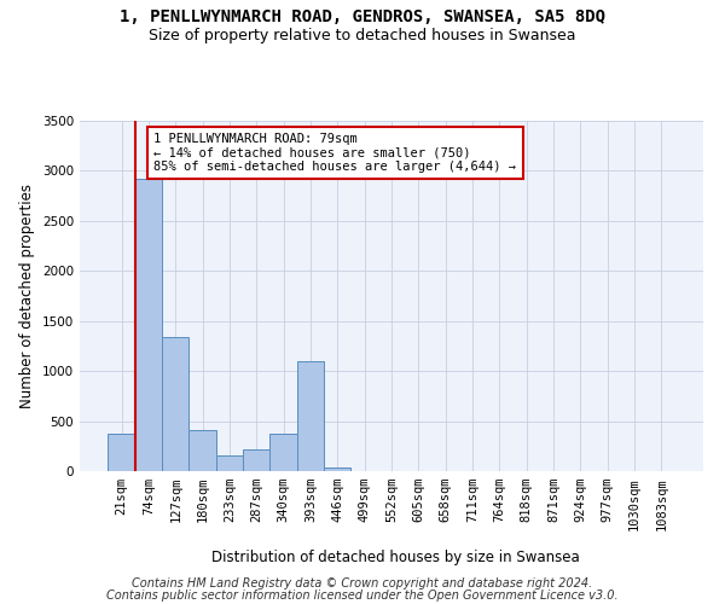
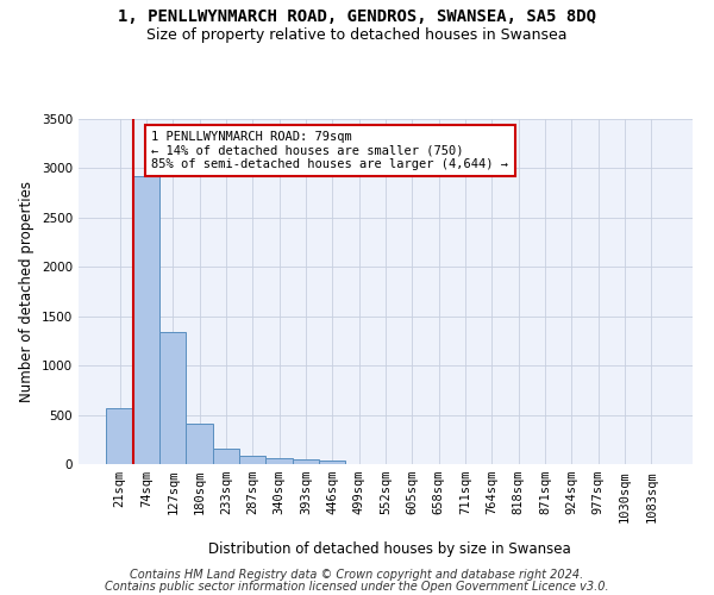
21sqm: 380 -> 570
287sqm: 220 -> 80
340sqm: 380 -> 60
393sqm: 1100 -> 50
